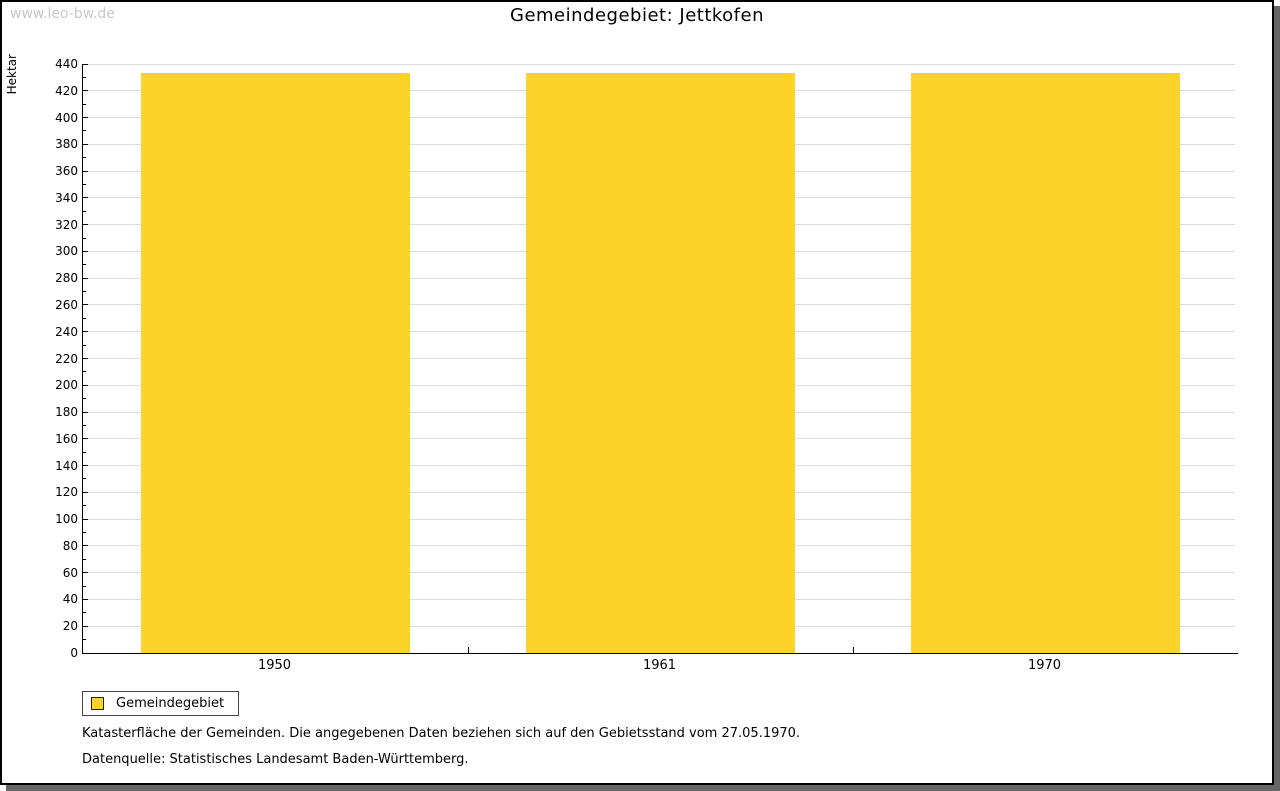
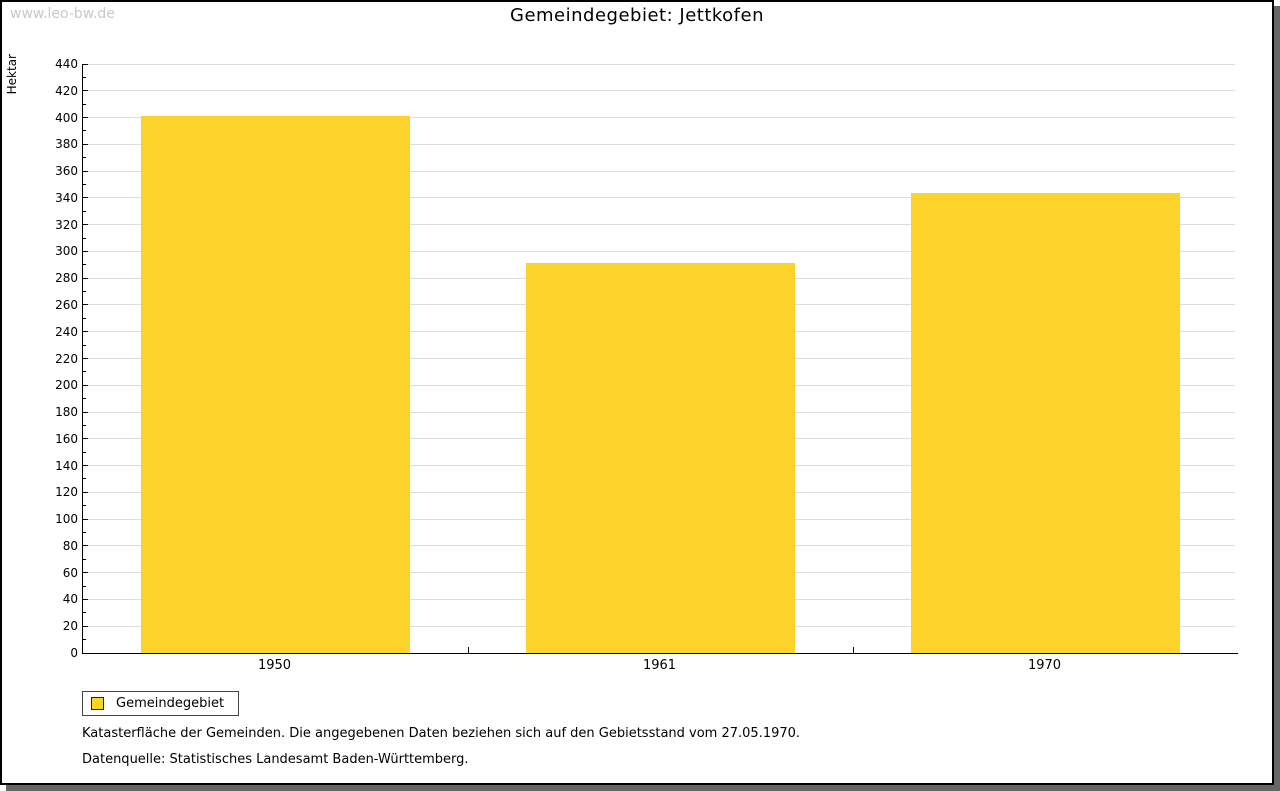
1950: 433 -> 401
1961: 433 -> 291
1970: 433 -> 344
